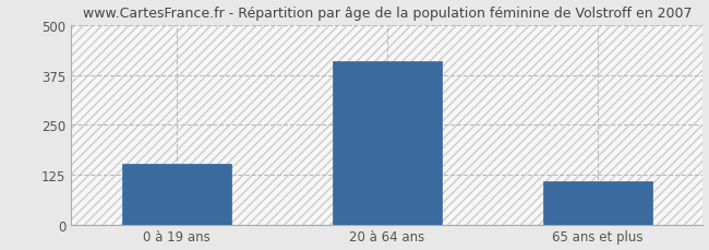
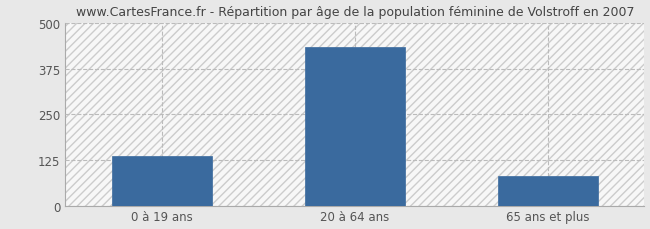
0 à 19 ans: 152 -> 135
20 à 64 ans: 410 -> 435
65 ans et plus: 108 -> 80
